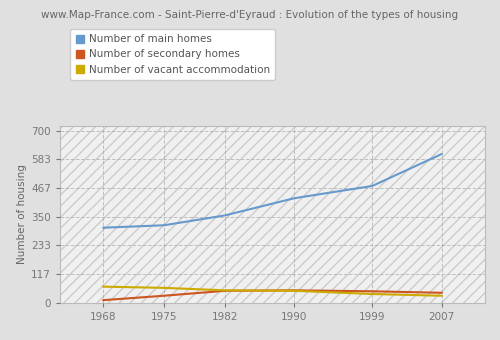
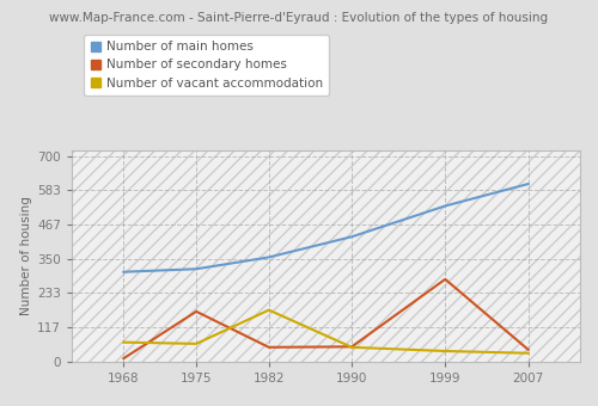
Number of secondary homes/1975: 28 -> 170
Number of vacant accommodation/1982: 50 -> 175
Number of main homes/1999: 475 -> 530
Number of secondary homes/1999: 46 -> 280
